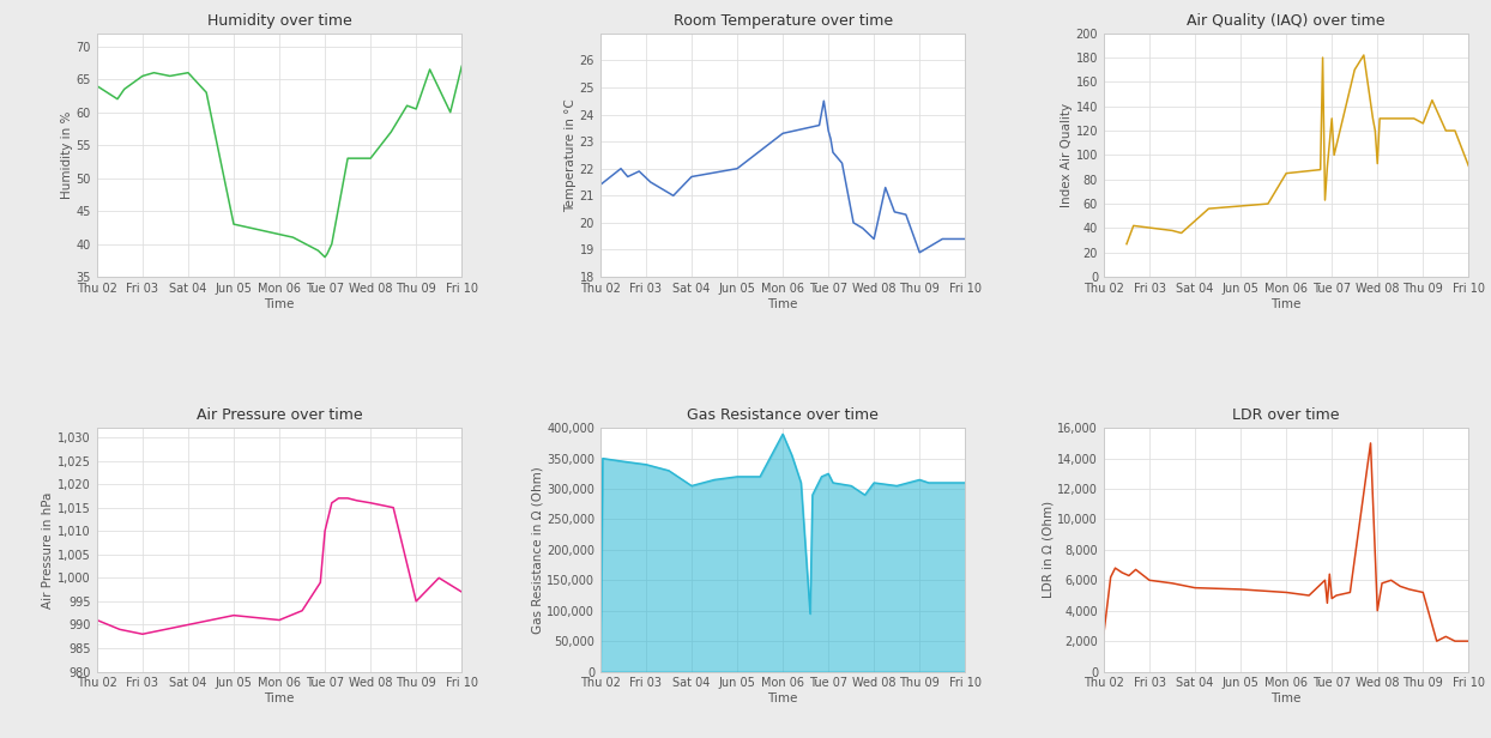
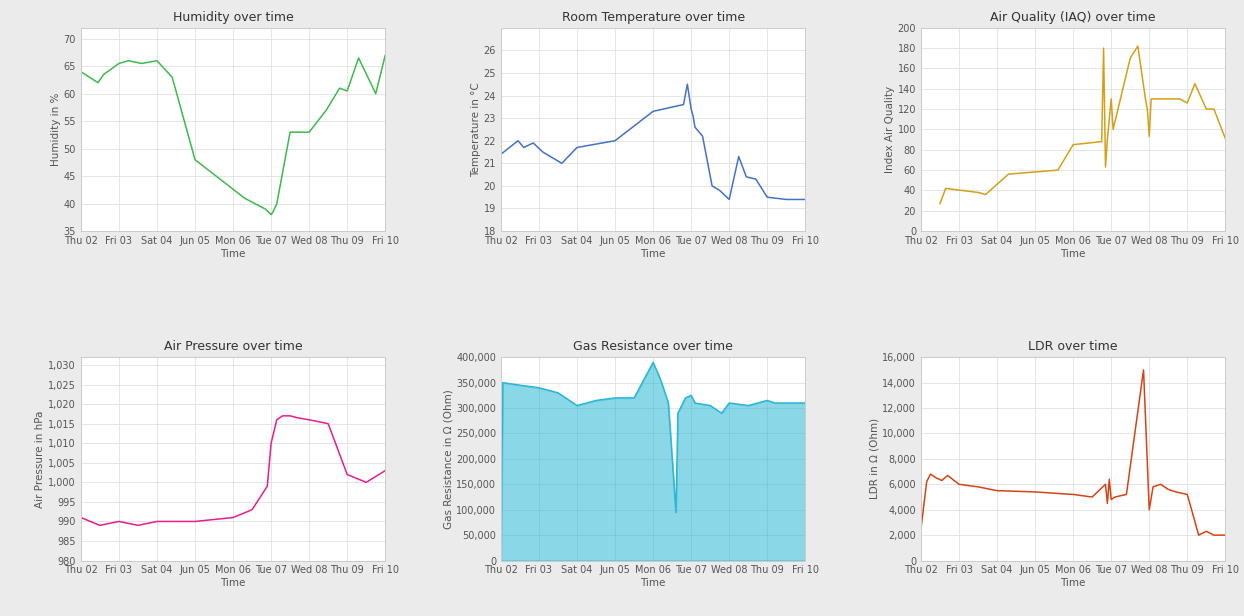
Humidity over time/Jun 05: 43.0 -> 48.0
Room Temperature over time/Thu 09: 18.9 -> 19.5
Air Pressure over time/Fri 03: 988.0 -> 990.0
Air Pressure over time/Jun 05: 992.0 -> 990.0
Air Pressure over time/Thu 09: 995.0 -> 1,002.0
Air Pressure over time/Fri 10: 997.0 -> 1,003.0
